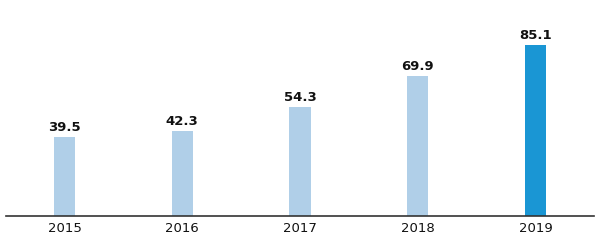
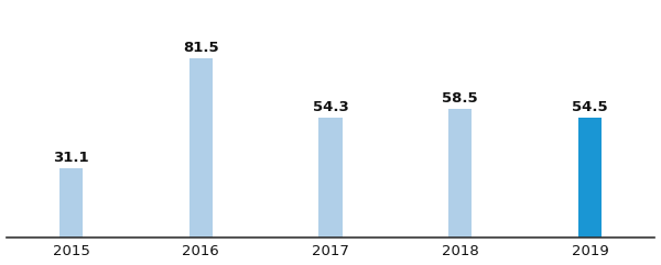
2015: 39.5 -> 31.1
2016: 42.3 -> 81.5
2018: 69.9 -> 58.5
2019: 85.1 -> 54.5
